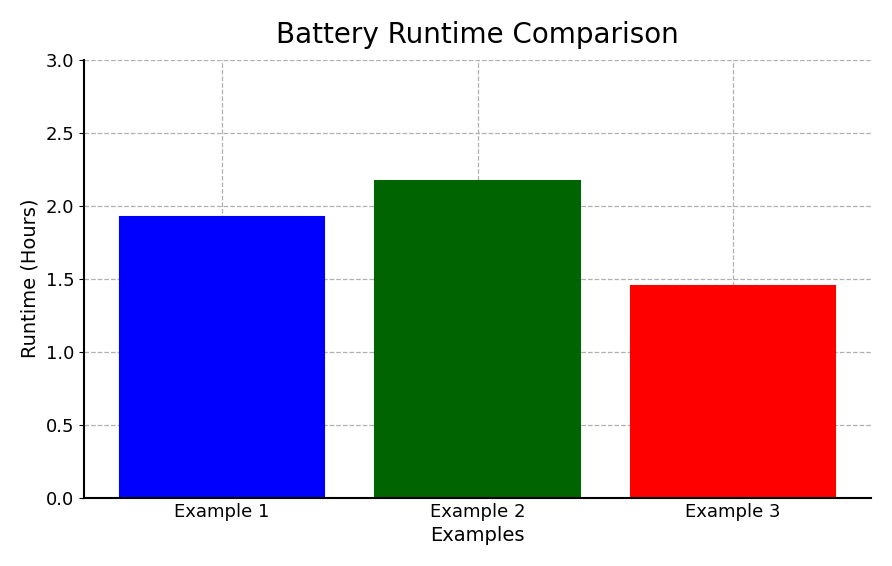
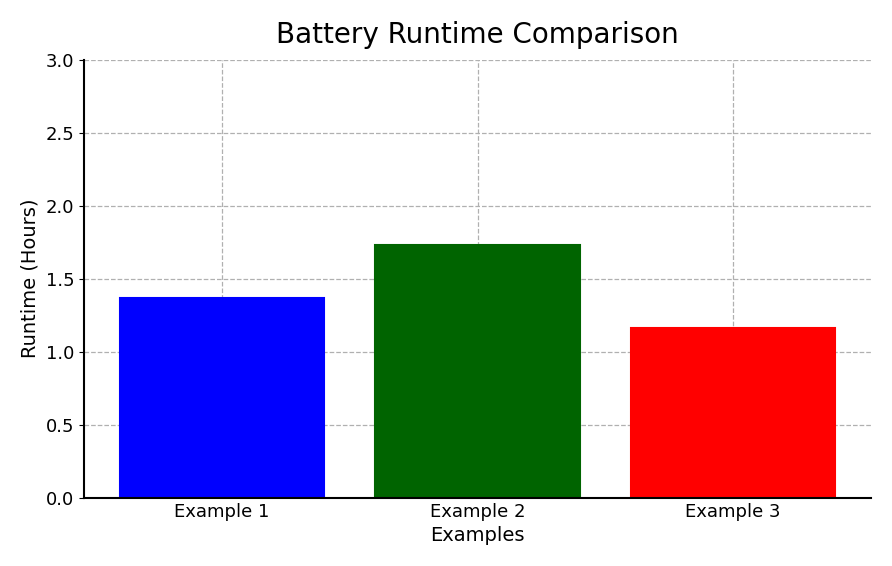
Example 1: 1.92 -> 1.37
Example 2: 2.17 -> 1.73
Example 3: 1.45 -> 1.16
